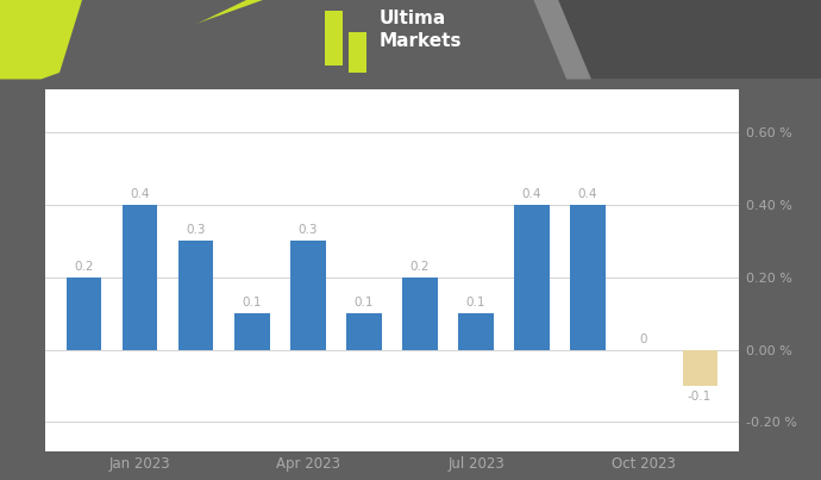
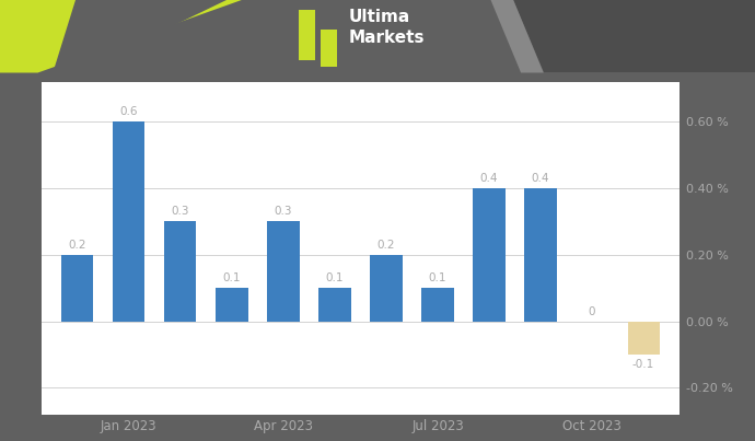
Jan 2023: 0.4 -> 0.6
